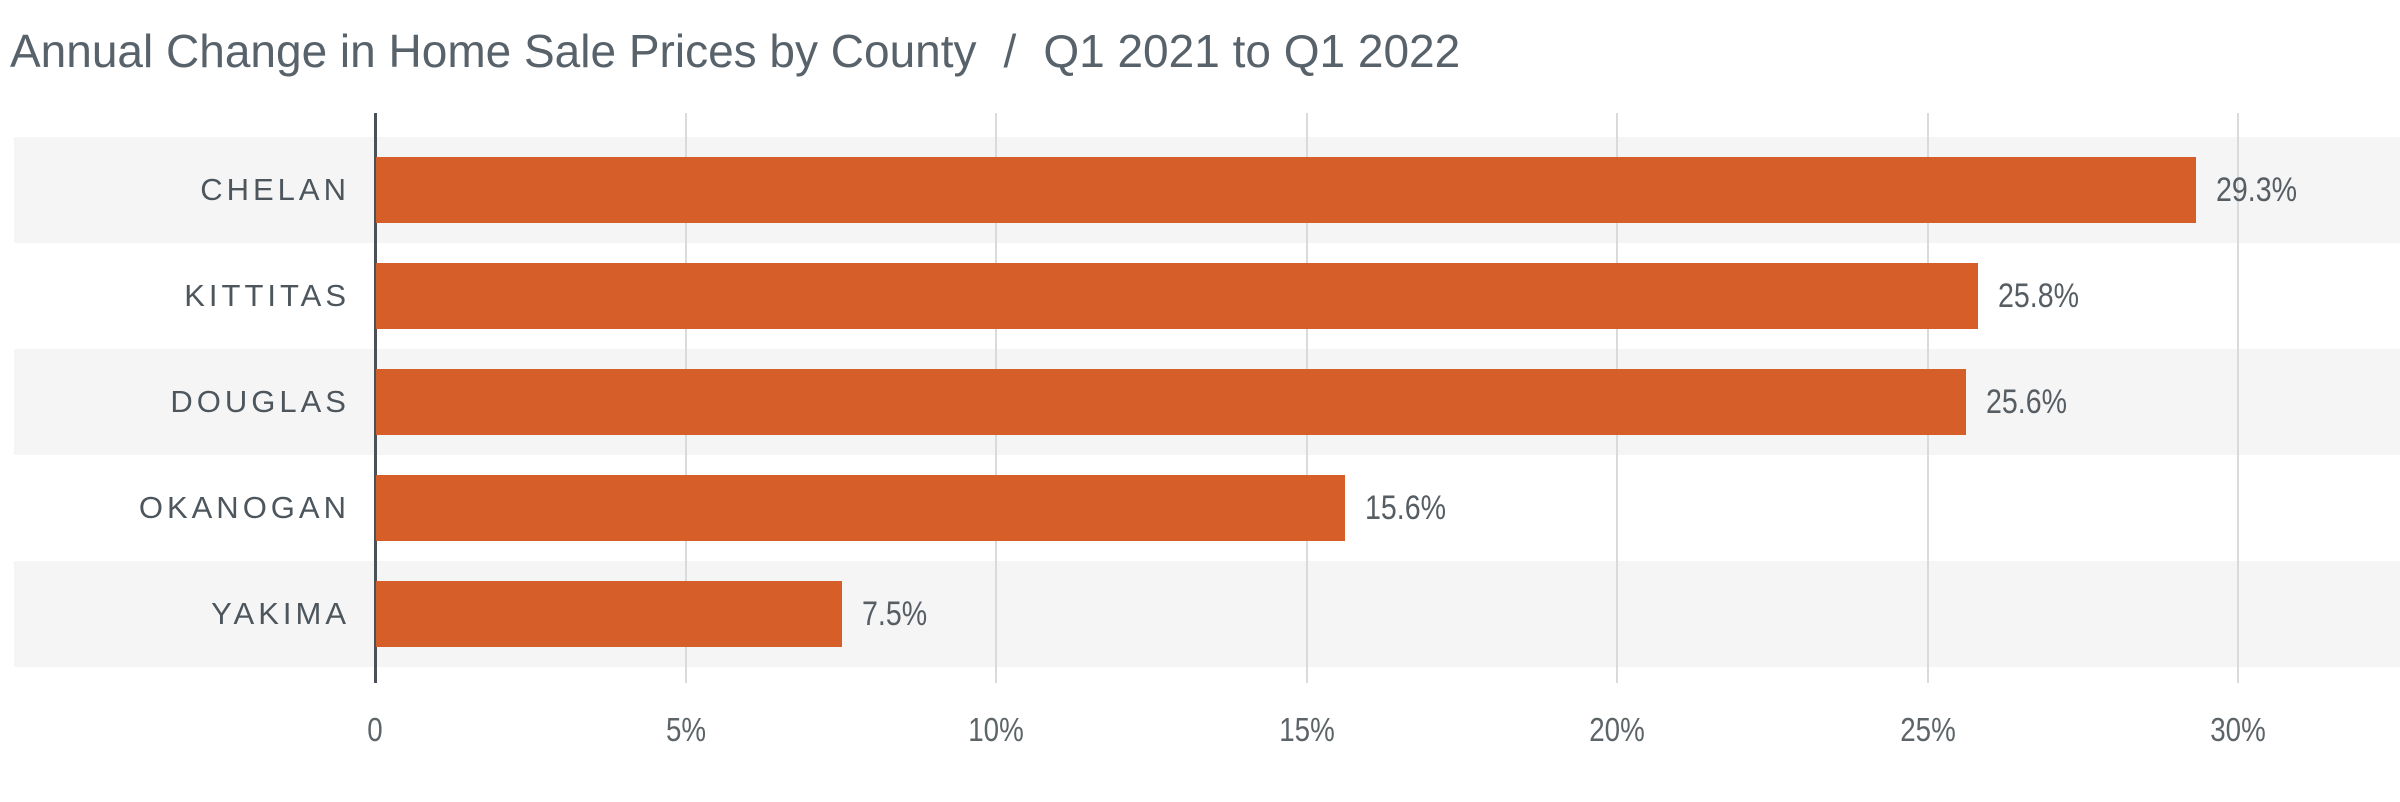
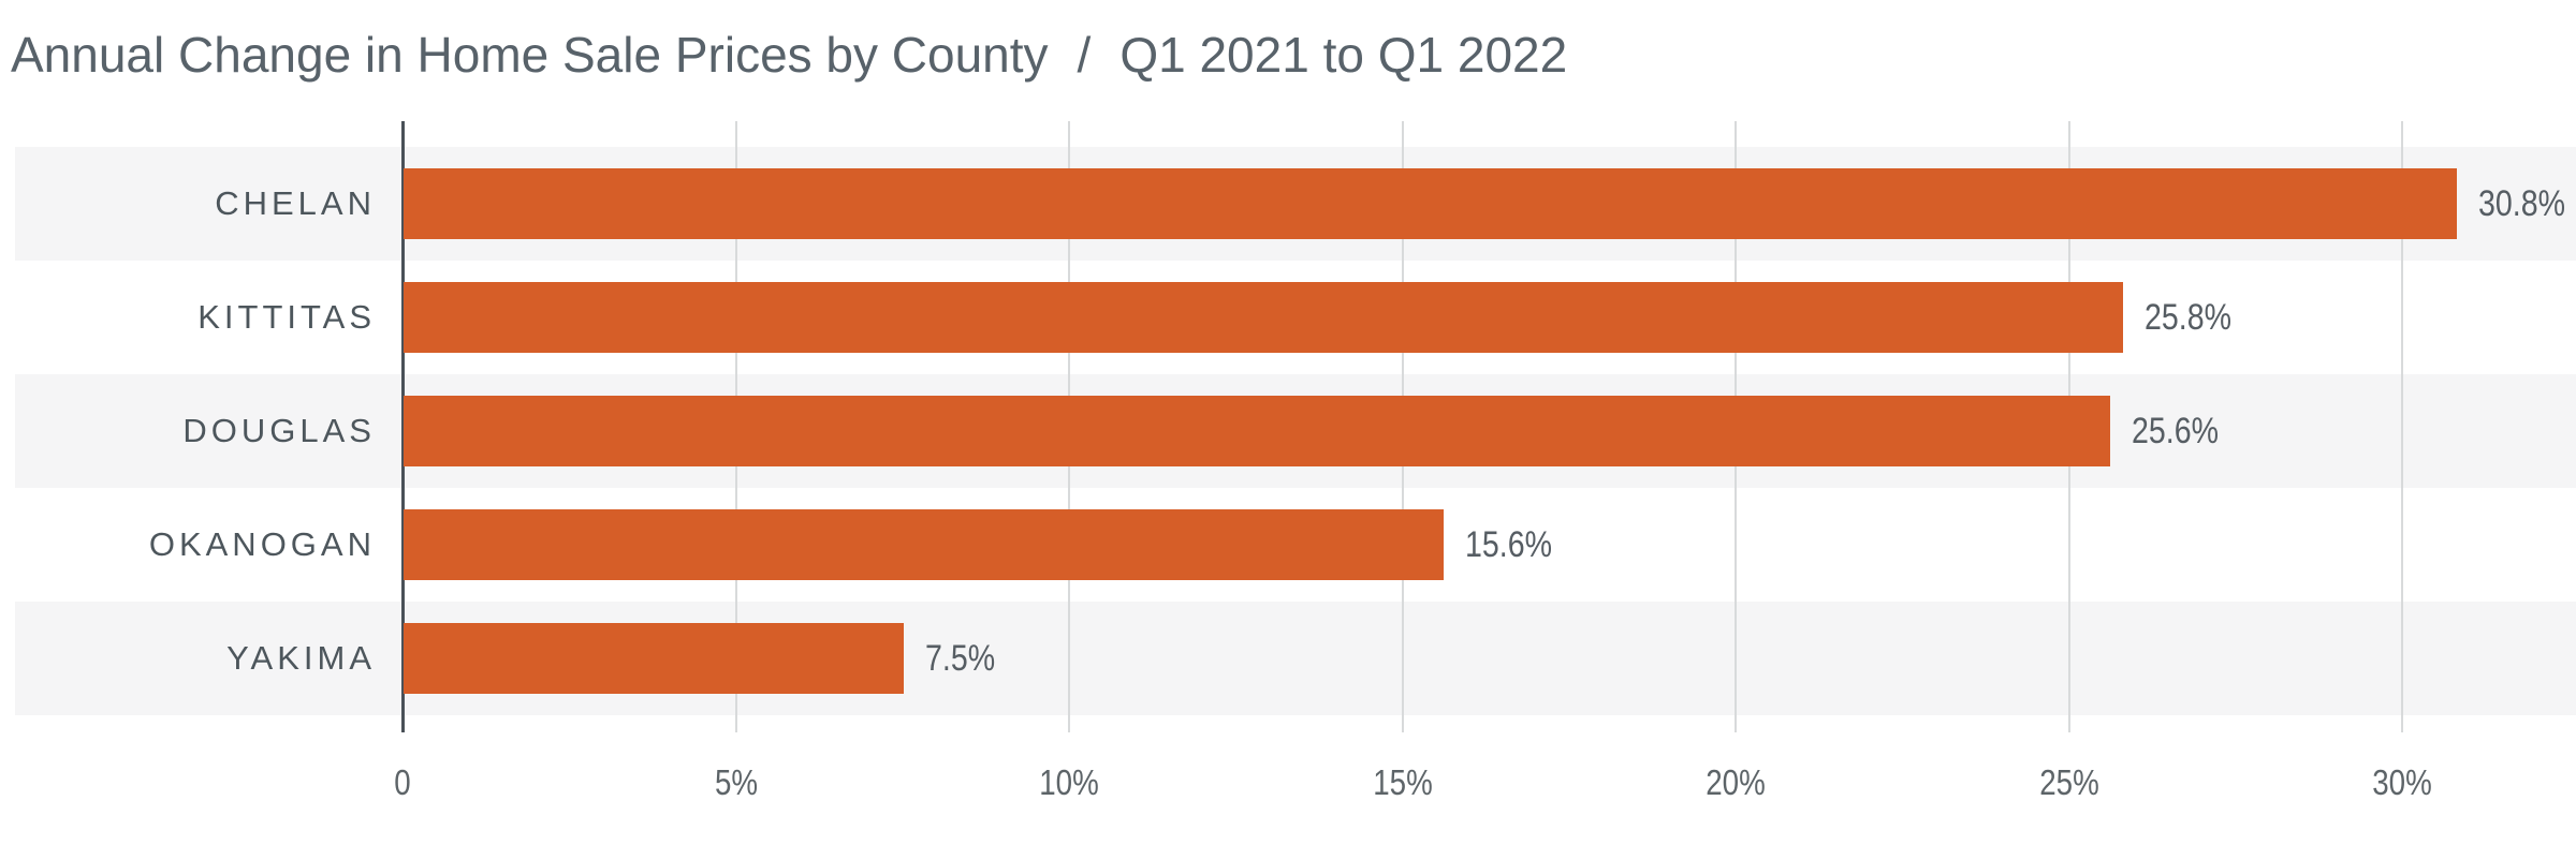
CHELAN: 29.3% -> 30.8%
